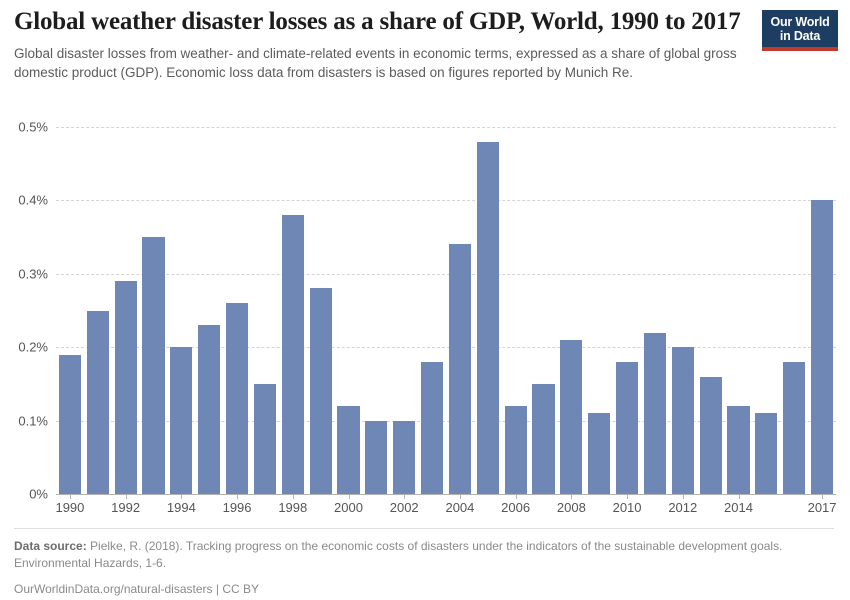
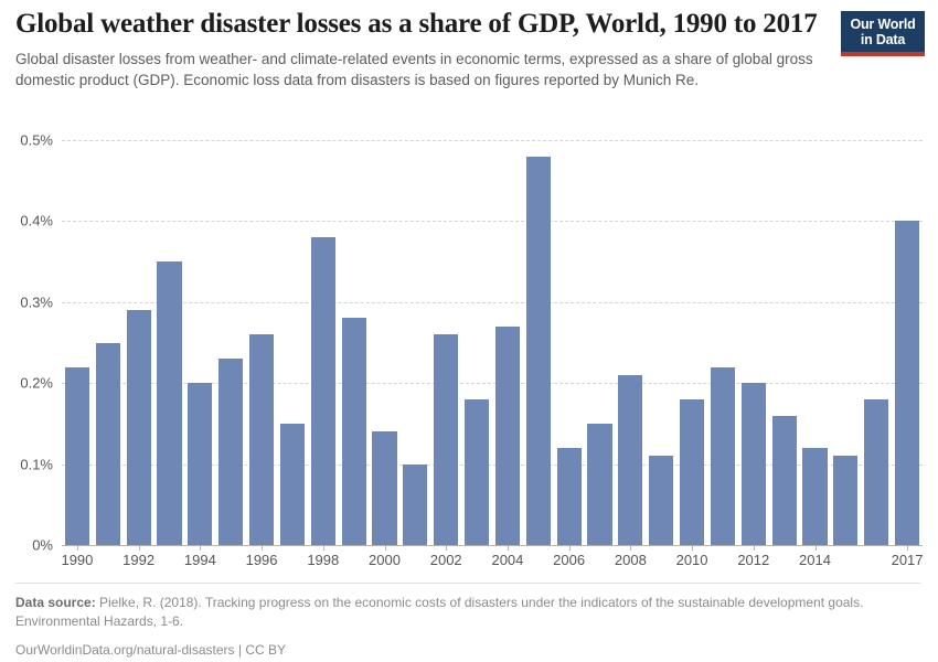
1990: 0.19% -> 0.22%
2000: 0.12% -> 0.14%
2002: 0.10% -> 0.26%
2004: 0.34% -> 0.27%
